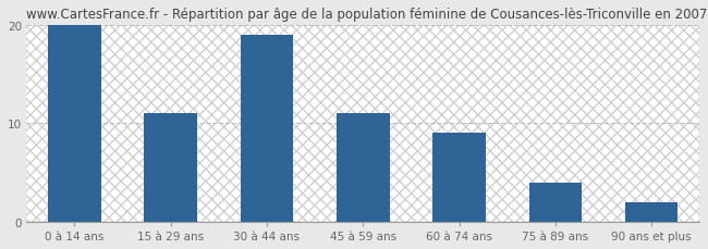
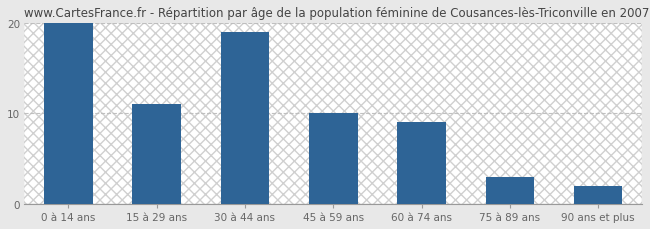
45 à 59 ans: 11 -> 10
75 à 89 ans: 4 -> 3
